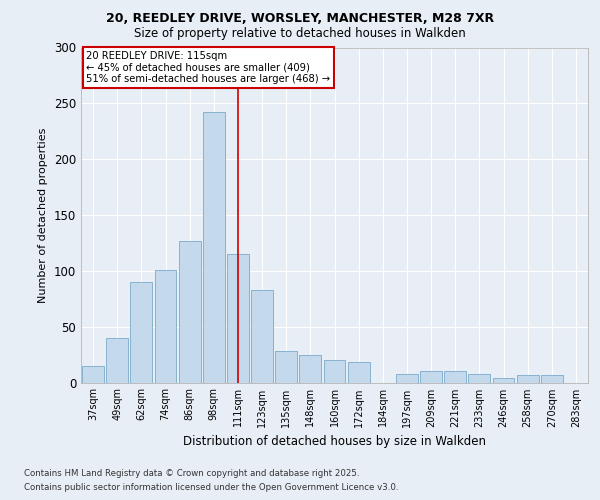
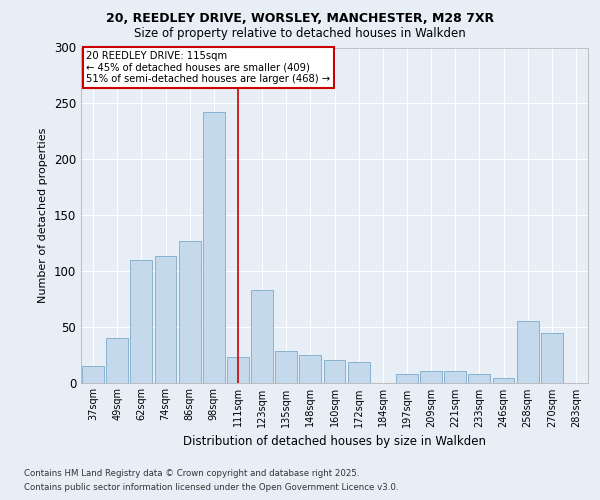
62sqm: 90 -> 110
74sqm: 101 -> 113
111sqm: 115 -> 23
258sqm: 7 -> 55
270sqm: 7 -> 44
